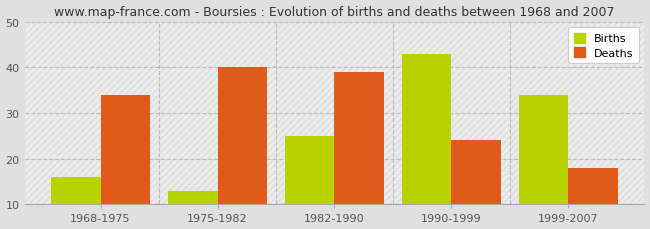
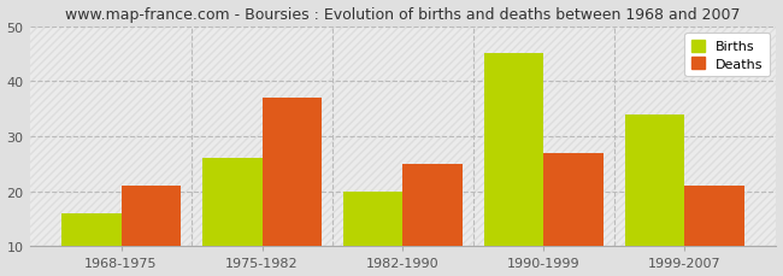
Deaths/1968-1975: 34 -> 21
Births/1975-1982: 13 -> 26
Deaths/1975-1982: 40 -> 37
Births/1982-1990: 25 -> 20
Deaths/1982-1990: 39 -> 25
Births/1990-1999: 43 -> 45
Deaths/1990-1999: 24 -> 27
Deaths/1999-2007: 18 -> 21
